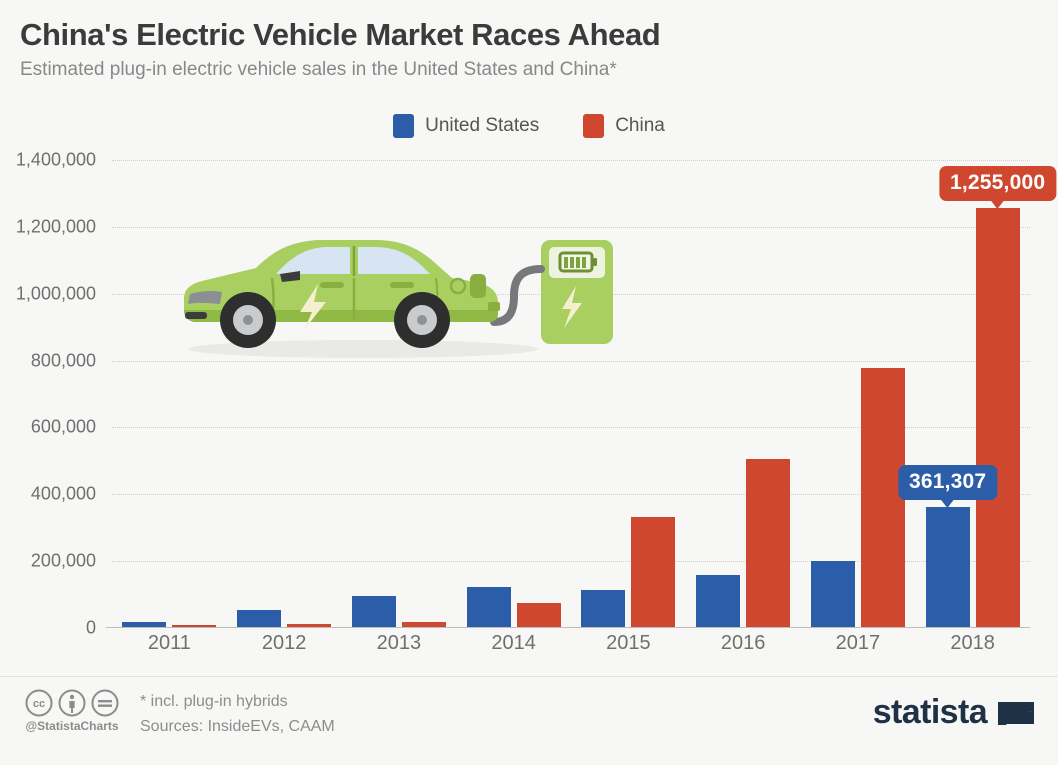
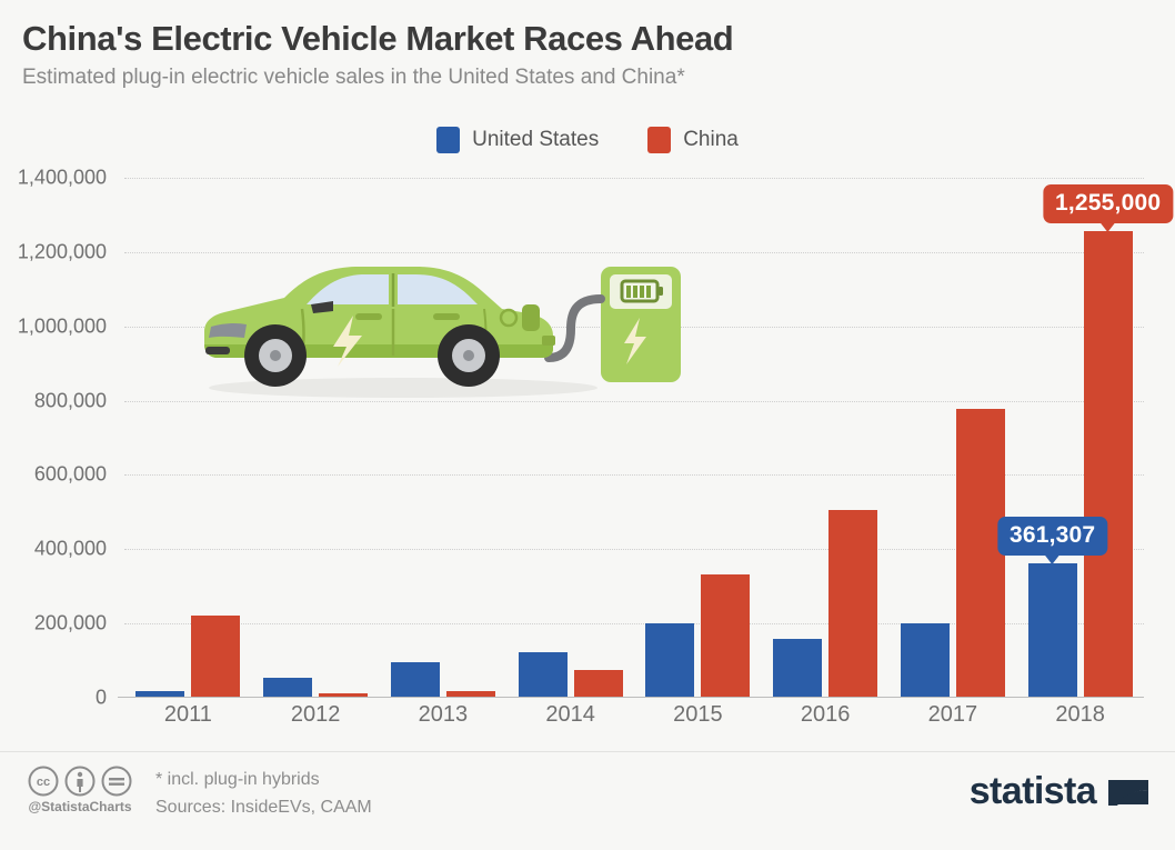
China/2011: 10000 -> 220000
United States/2015: 110000 -> 200000
